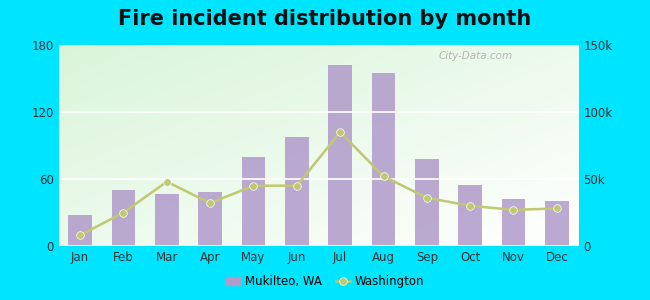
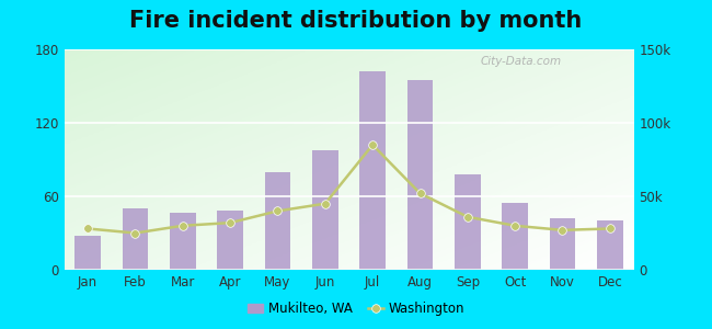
Washington/Jan: 8k -> 28k
Washington/Mar: 48k -> 30k
Washington/May: 45k -> 40k
